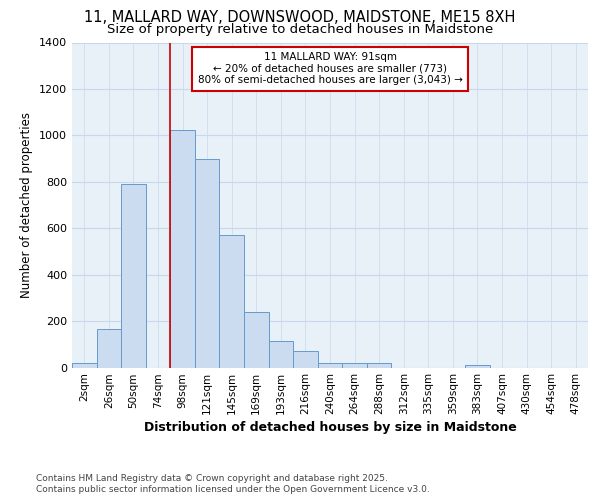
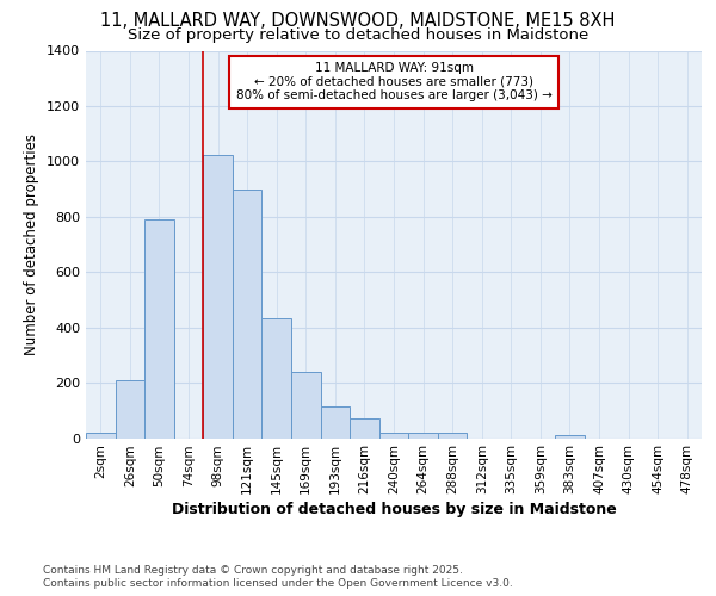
26sqm: 165 -> 210
145sqm: 570 -> 435
